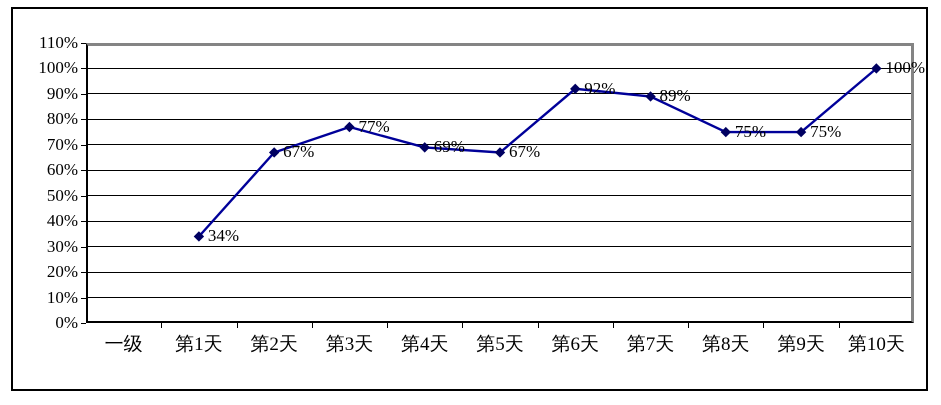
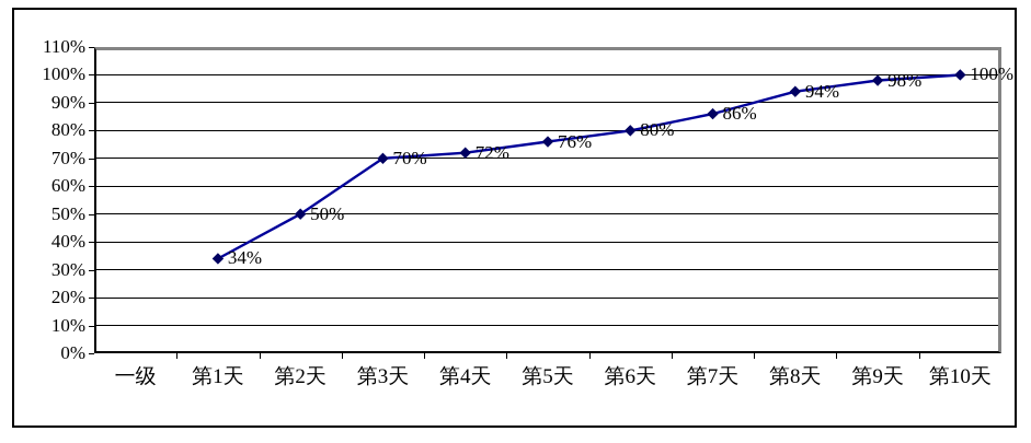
第2天: 67% -> 50%
第3天: 77% -> 70%
第4天: 69% -> 72%
第5天: 67% -> 76%
第6天: 92% -> 80%
第7天: 89% -> 86%
第8天: 75% -> 94%
第9天: 75% -> 98%
